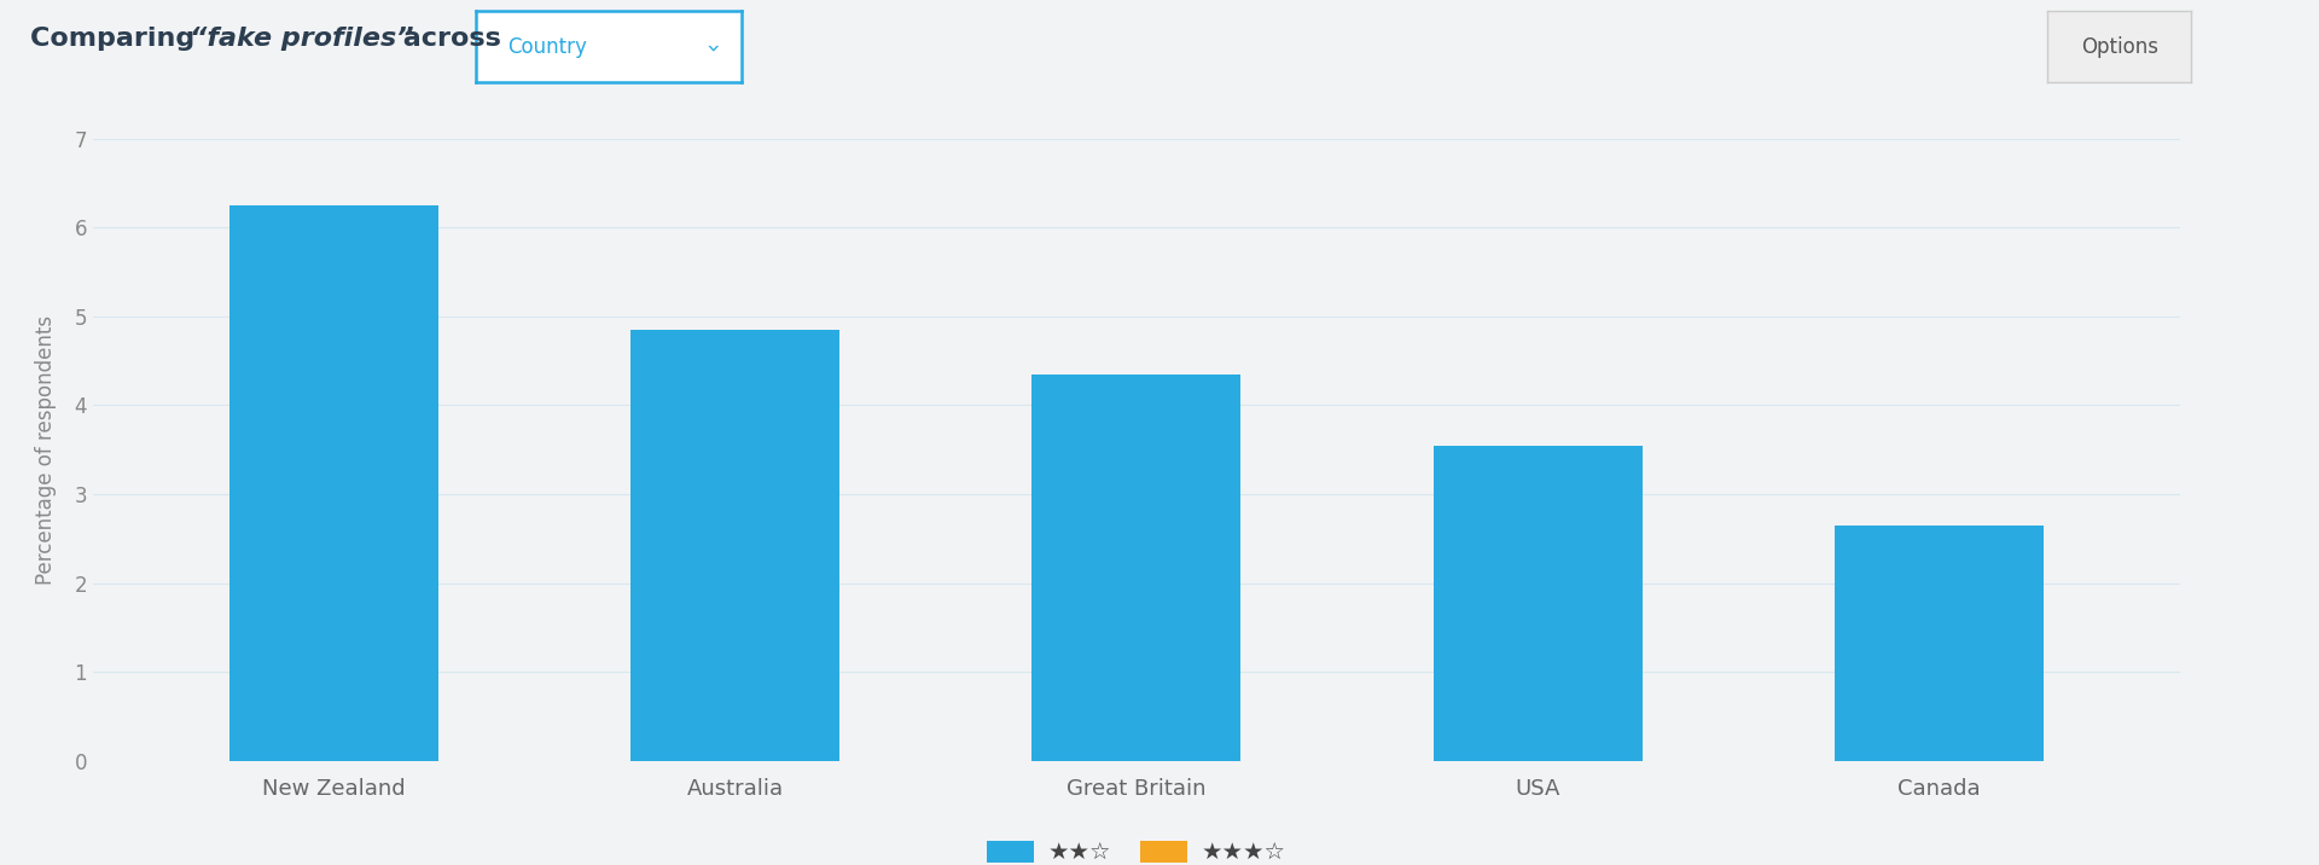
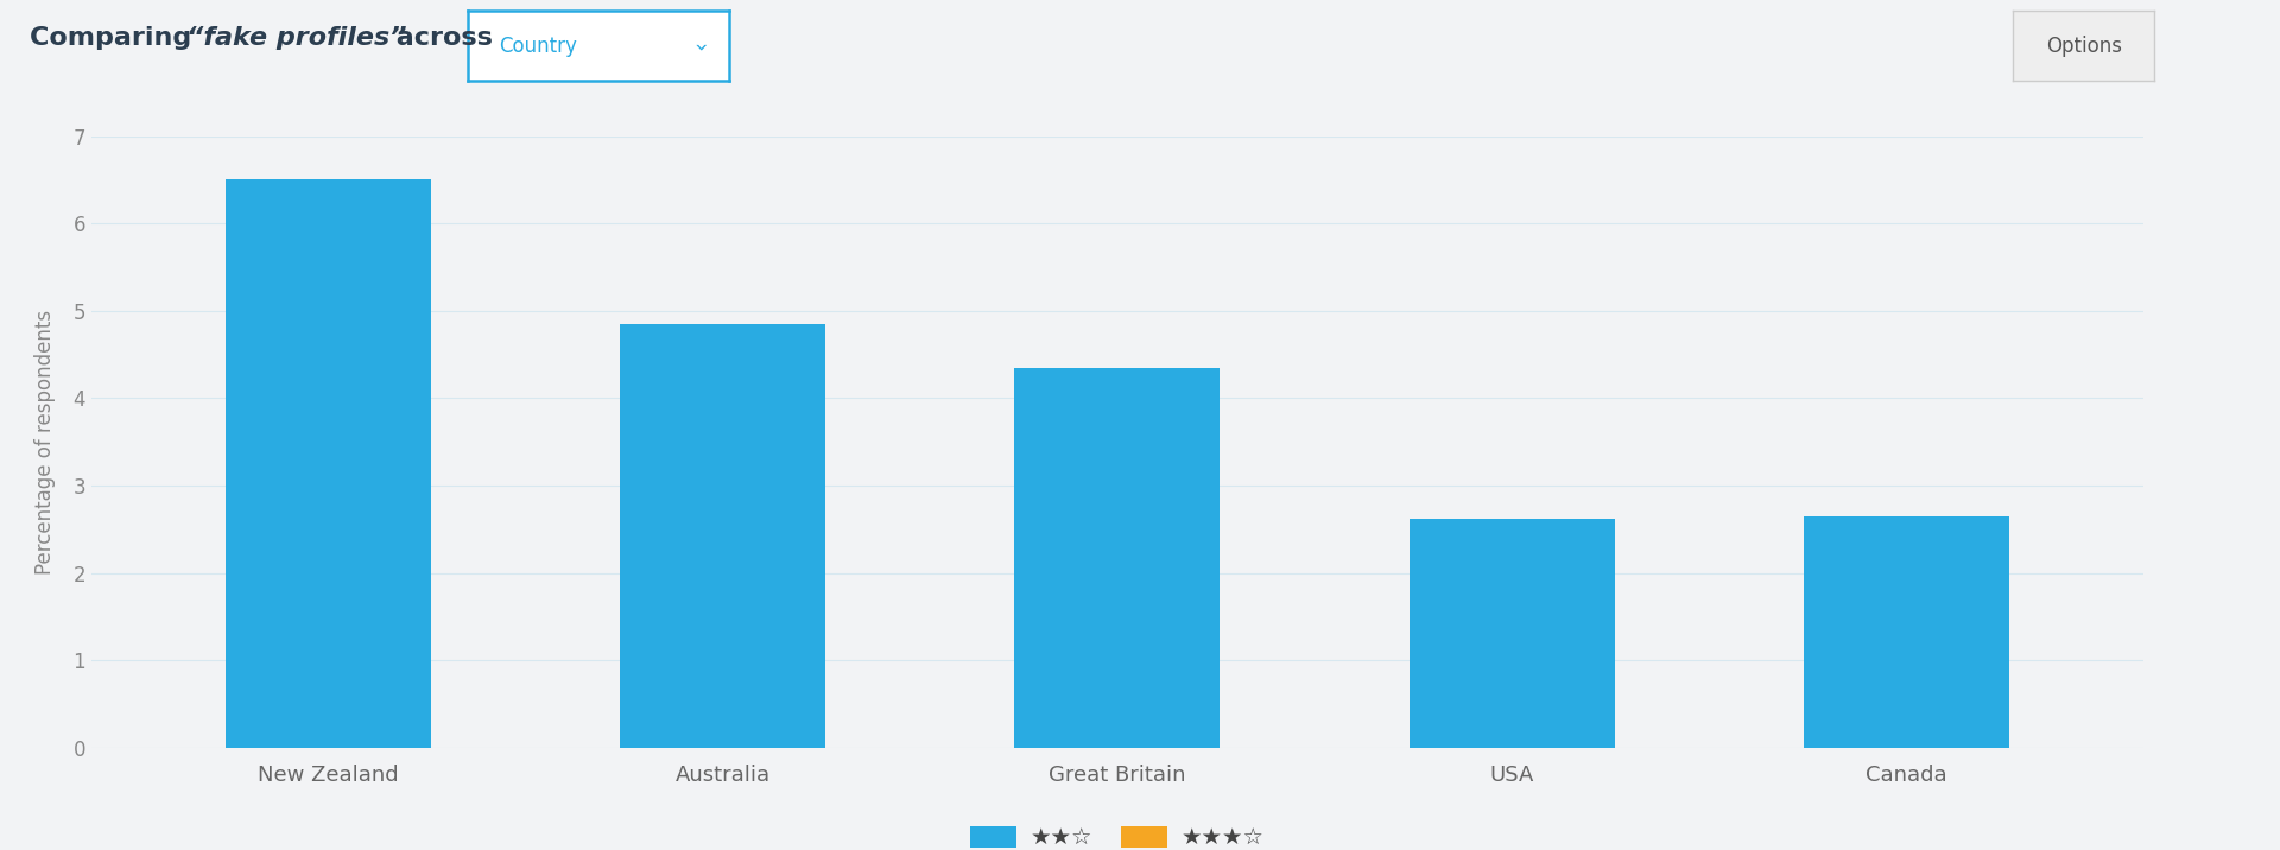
New Zealand: 6.25 -> 6.50
USA: 3.55 -> 2.62
